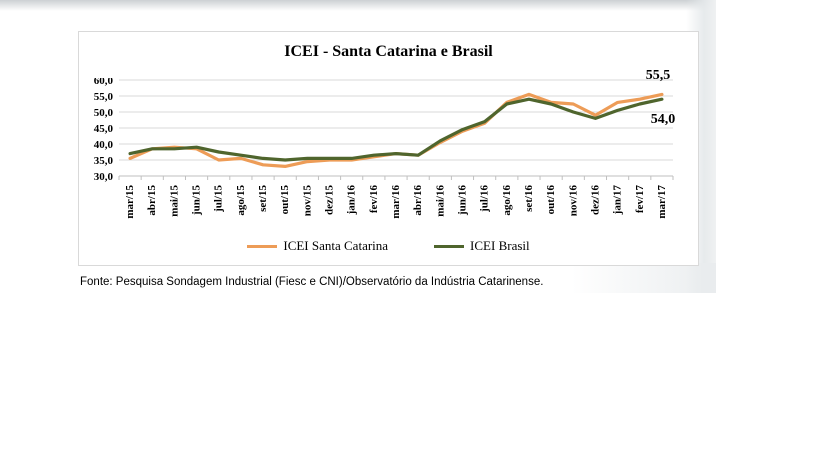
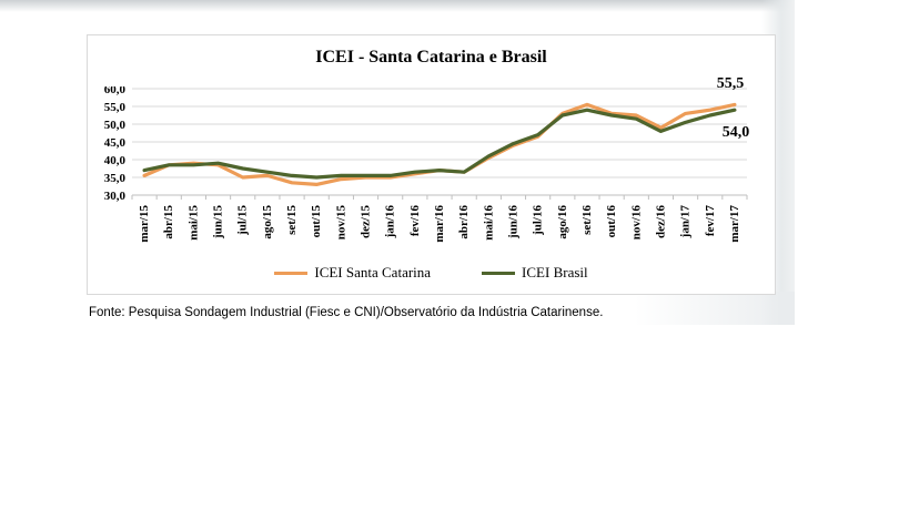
ICEI Brasil/nov/16: 50 -> 52
